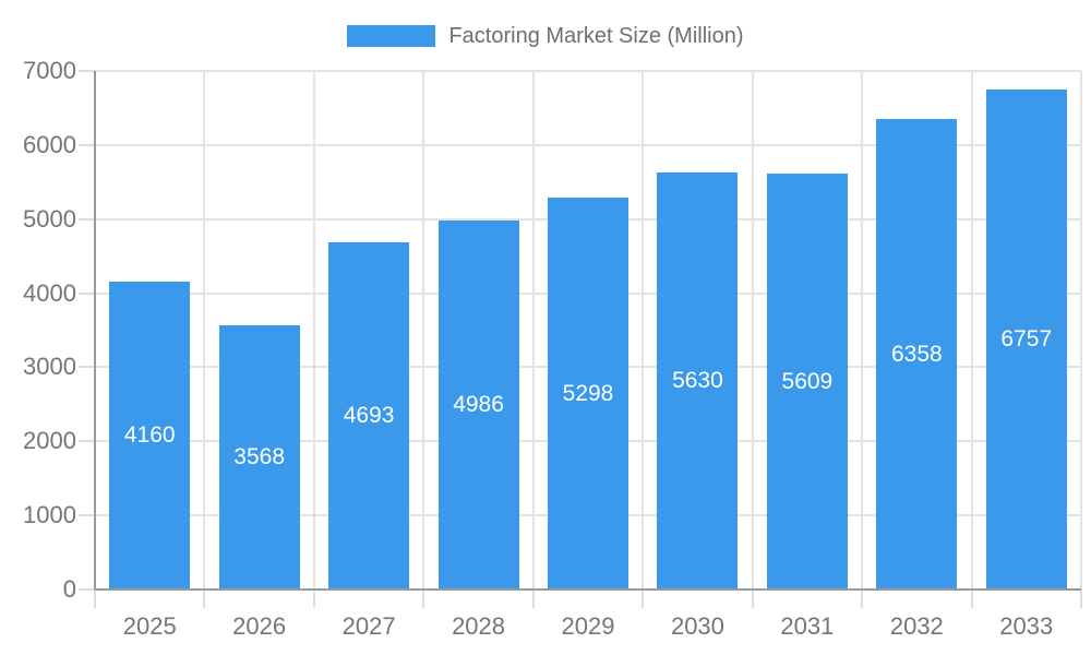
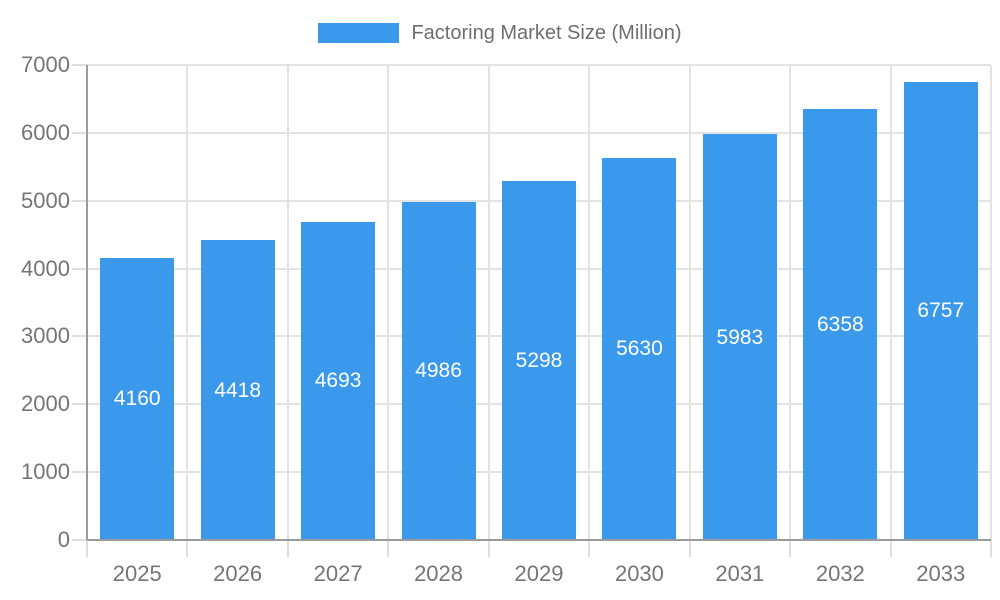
2026: 3568 -> 4418
2031: 5609 -> 5983
